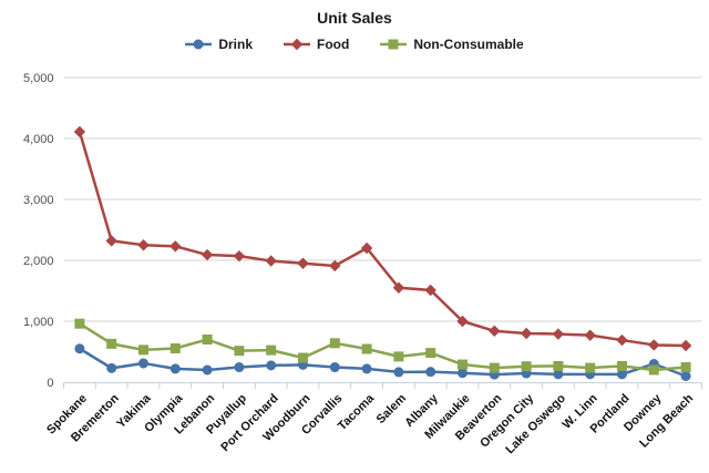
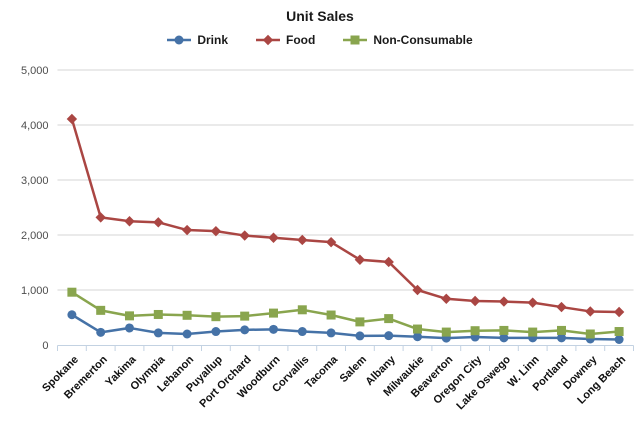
Non-Consumable/Lebanon: 700 -> 500
Non-Consumable/Woodburn: 400 -> 600
Food/Tacoma: 2200 -> 1900
Drink/Downey: 300 -> 100
